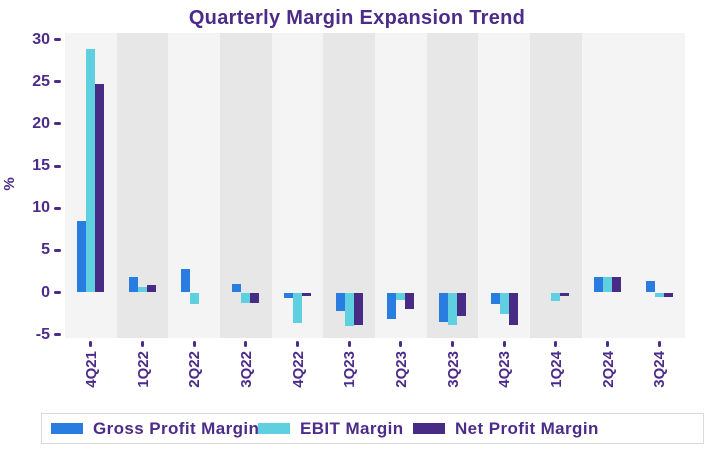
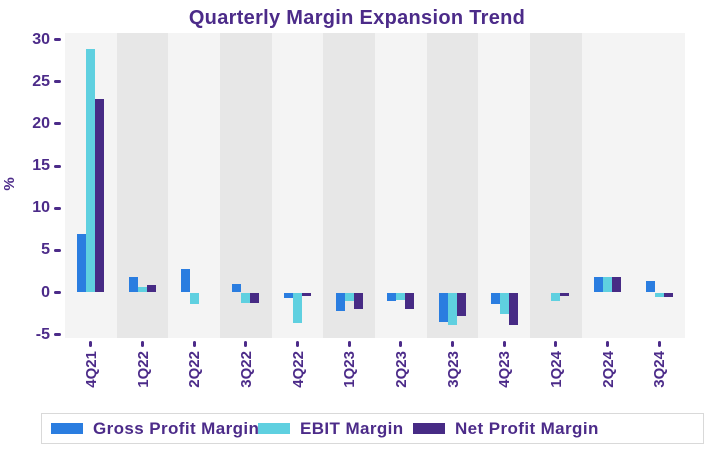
Gross Profit Margin/4Q21: 8 -> 7
Net Profit Margin/4Q21: 25 -> 23
EBIT Margin/1Q23: -4 -> -1
Net Profit Margin/1Q23: -4 -> -2
Gross Profit Margin/2Q23: -3 -> -1
